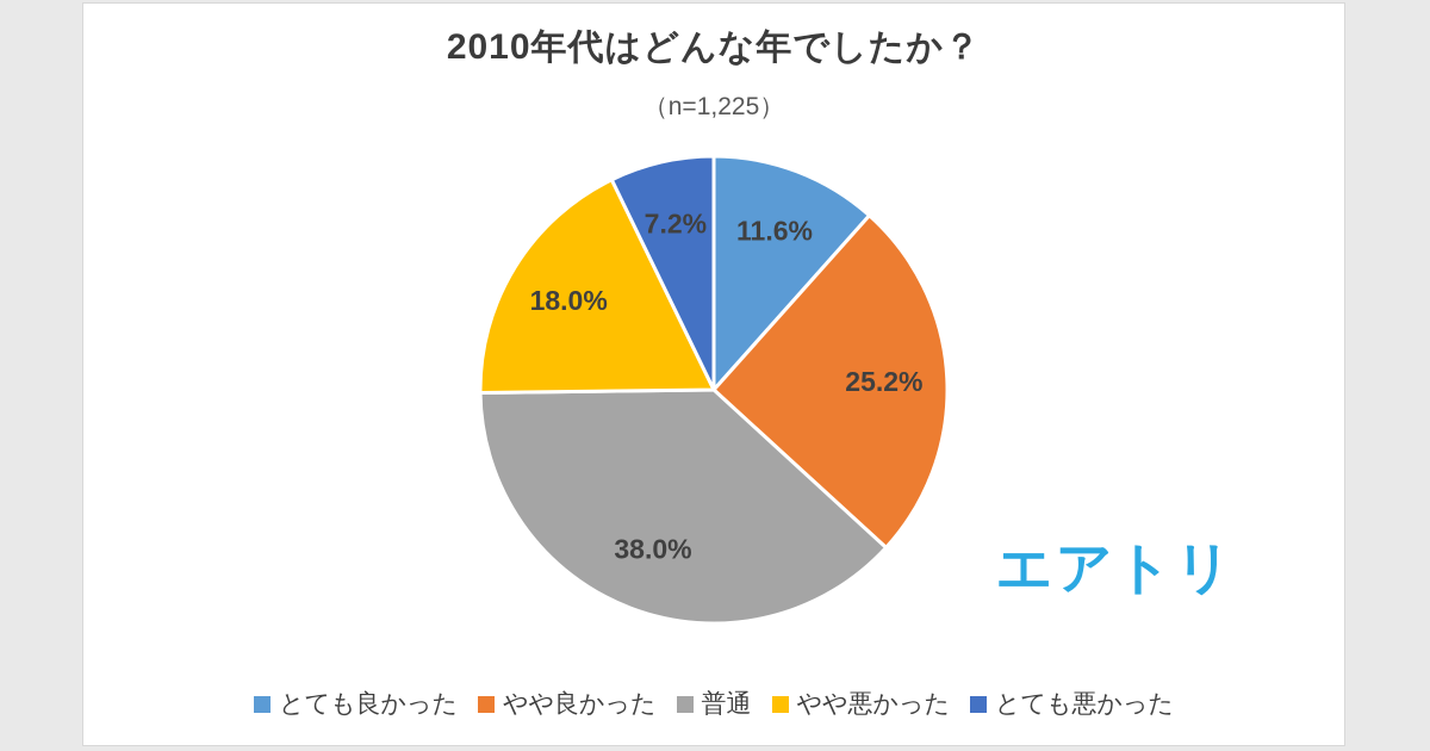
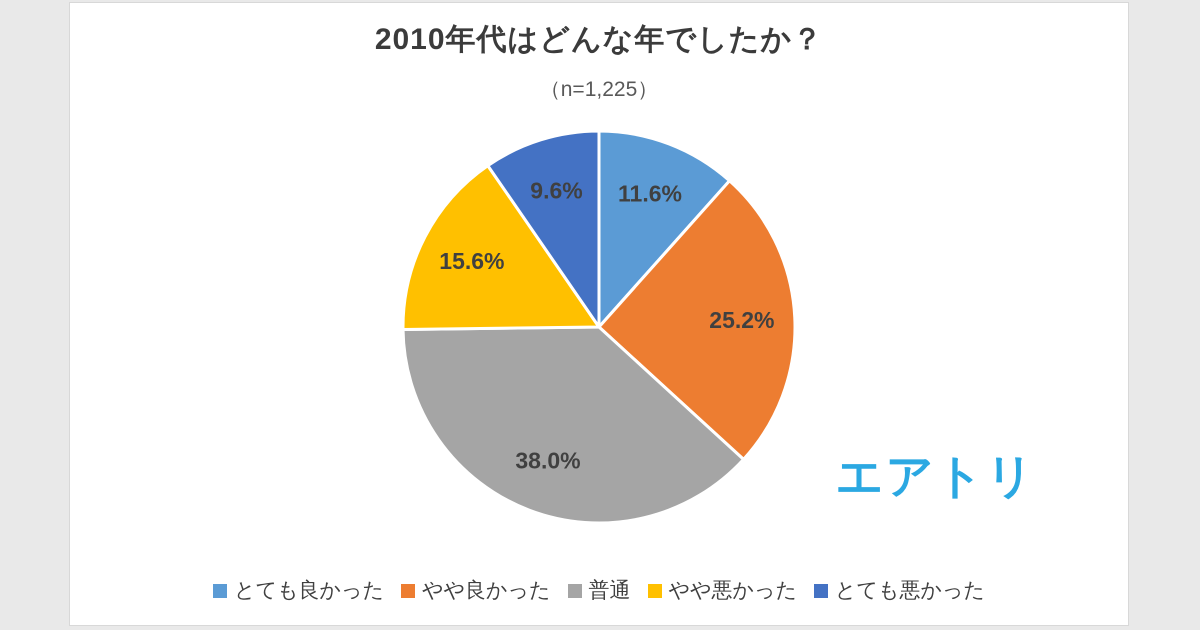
やや悪かった: 18.0% -> 15.6%
とても悪かった: 7.2% -> 9.6%
